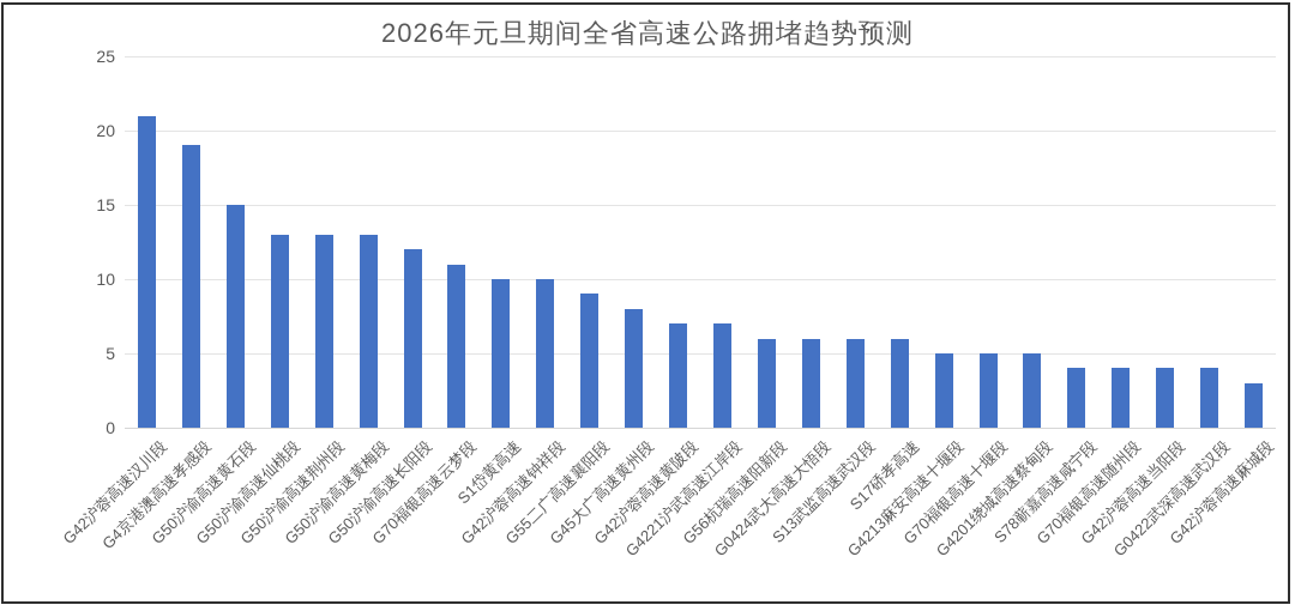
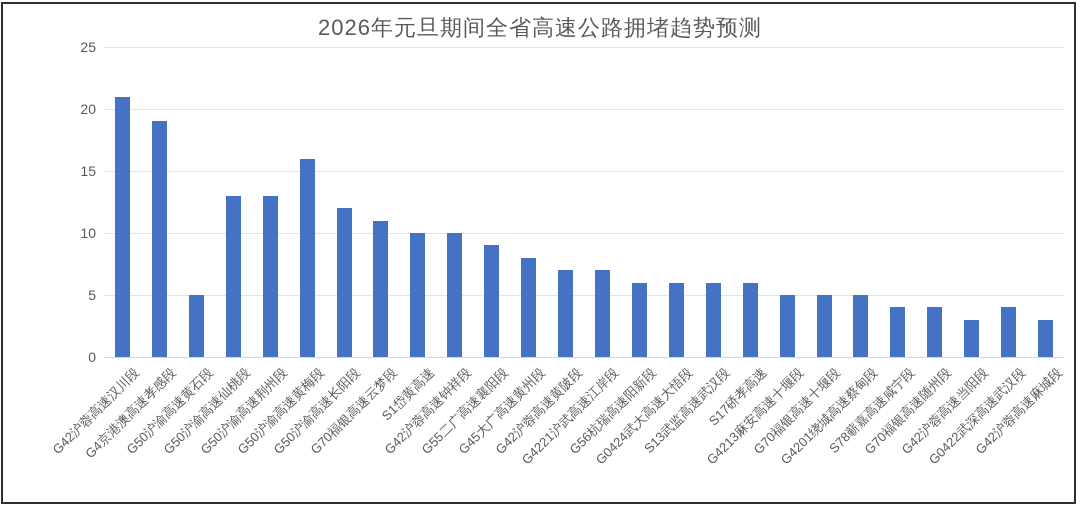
G50沪渝高速黄石段: 15 -> 5
G50沪渝高速黄梅段: 13 -> 16
G42沪蓉高速当阳段: 4 -> 3
